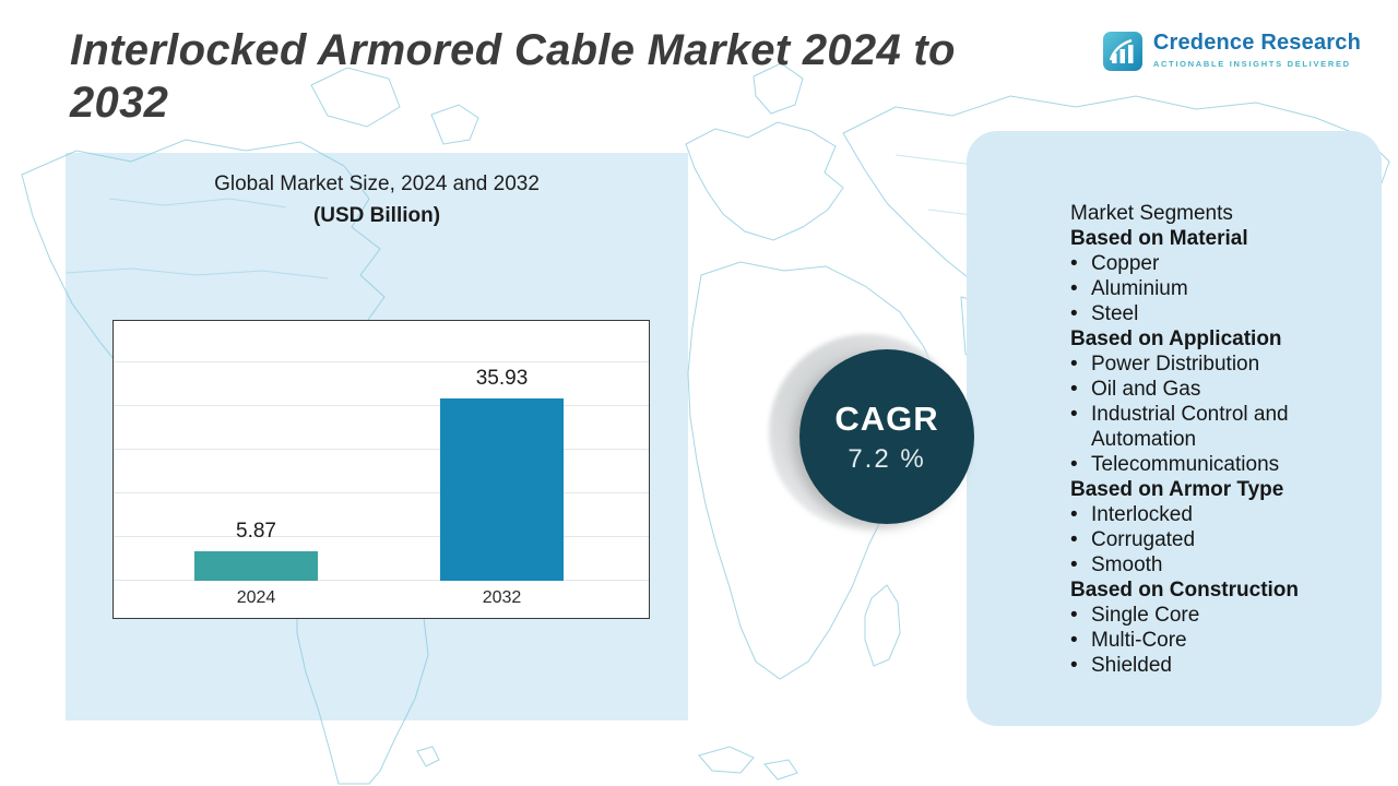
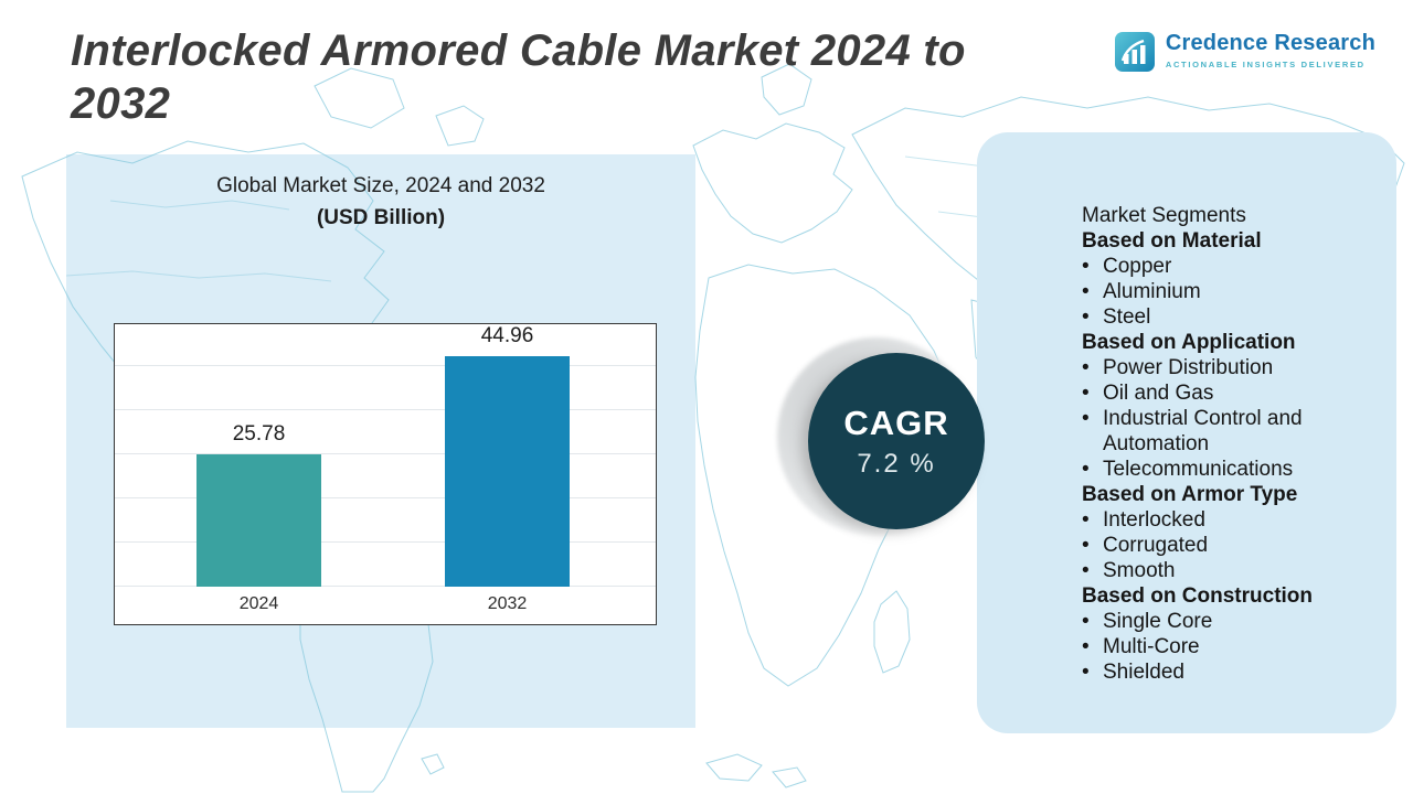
2024: 5.87 -> 25.78
2032: 35.93 -> 44.96
